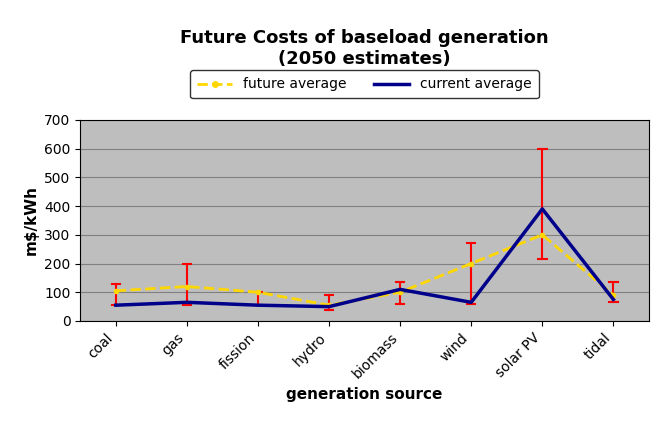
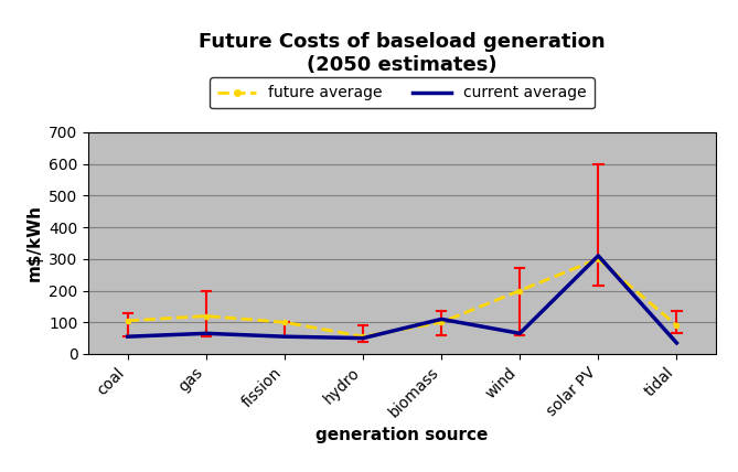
current average/solar PV: 390 -> 310
current average/tidal: 75 -> 35
